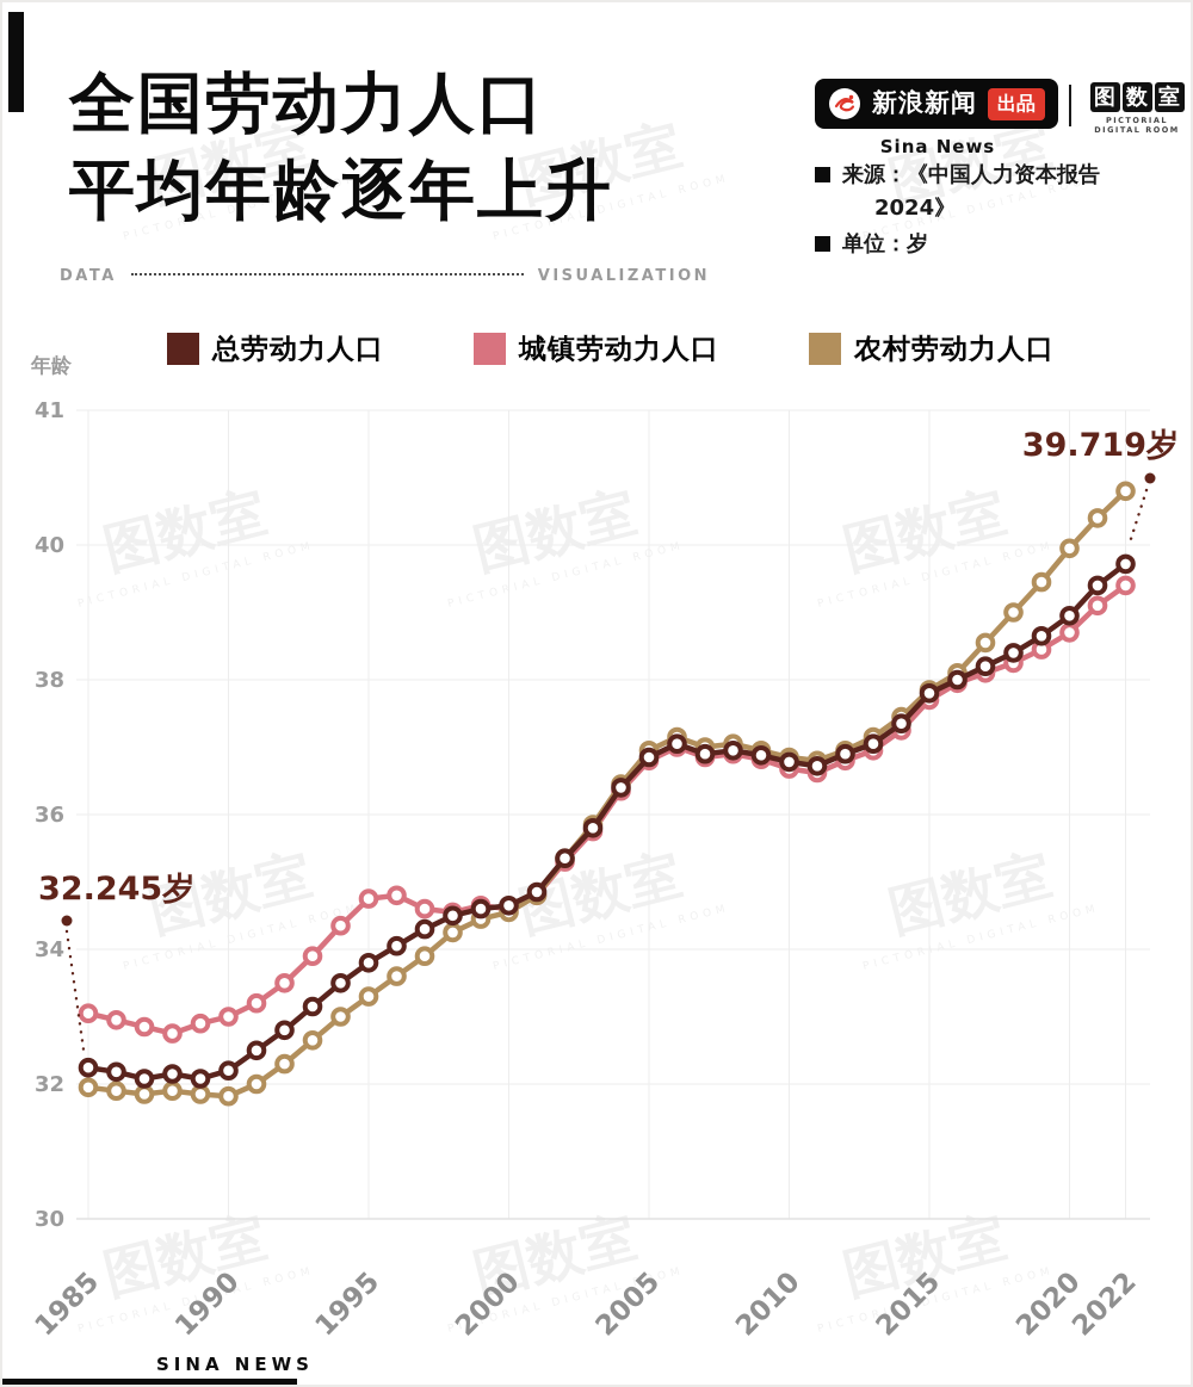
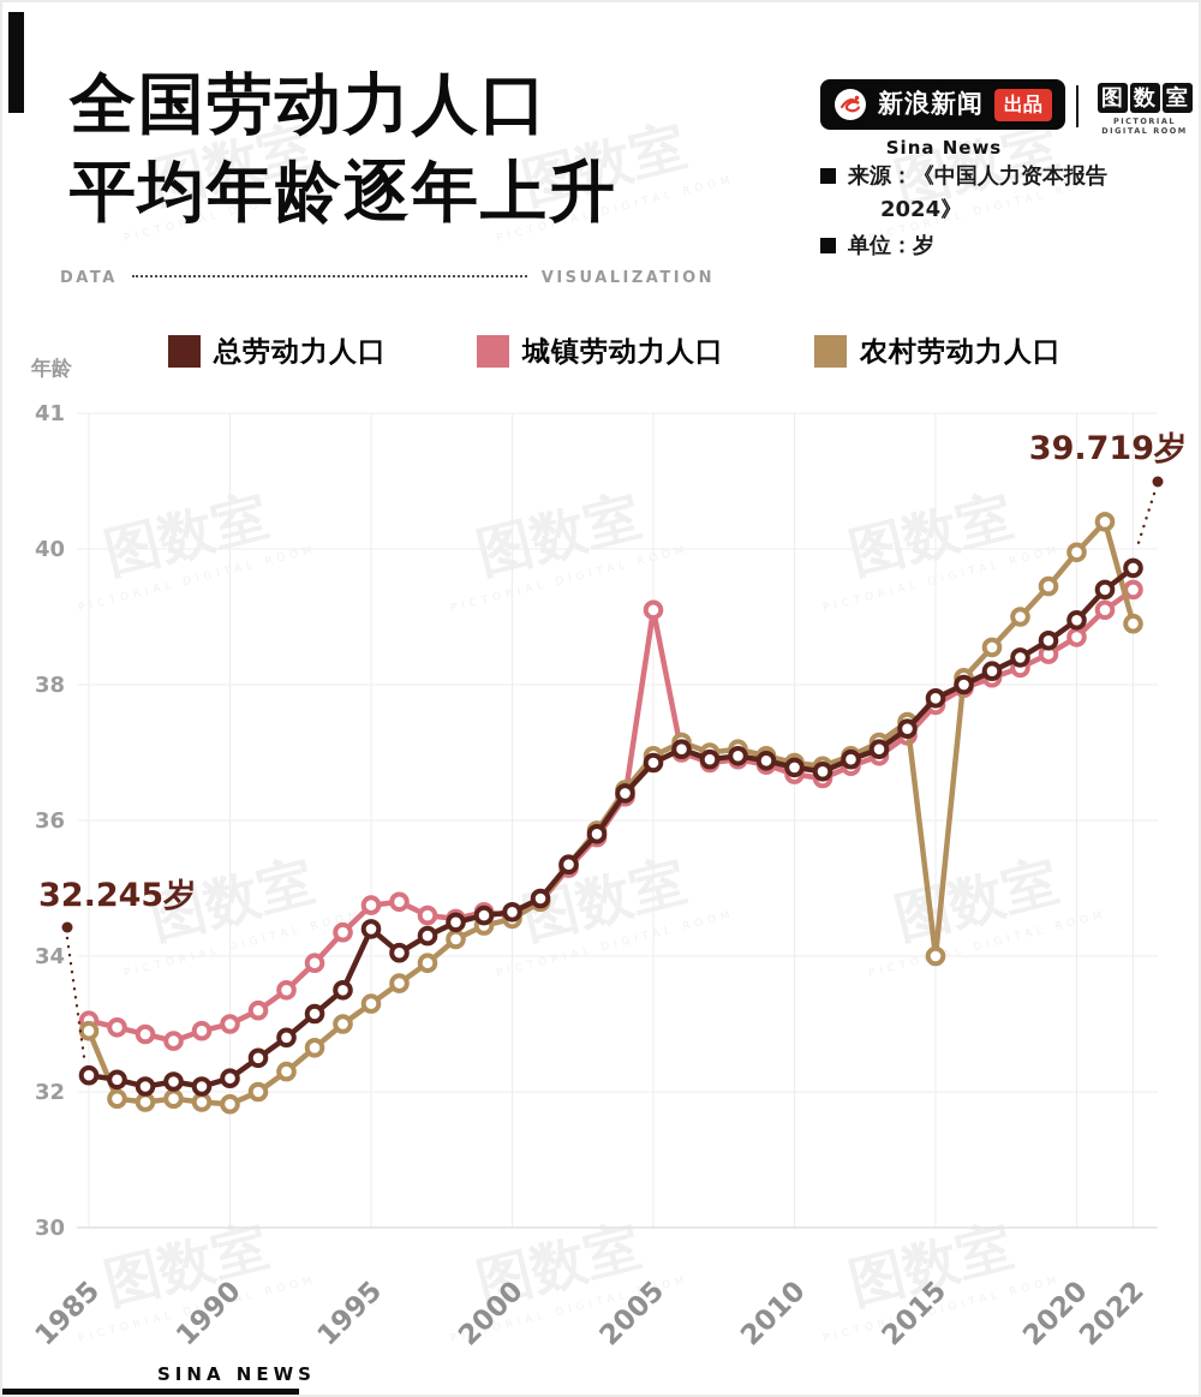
农村劳动力人口/1985: 31.9 -> 32.9
总劳动力人口/1995: 33.8 -> 34.4
城镇劳动力人口/2005: 36.8 -> 39.1
农村劳动力人口/2015: 37.9 -> 34.0
农村劳动力人口/2022: 40.4 -> 38.9
